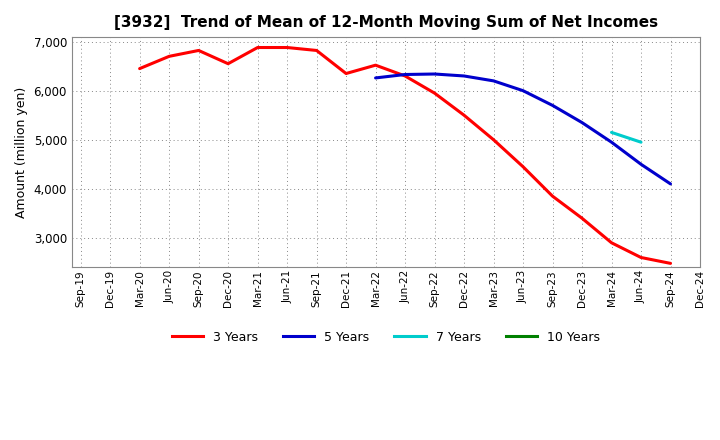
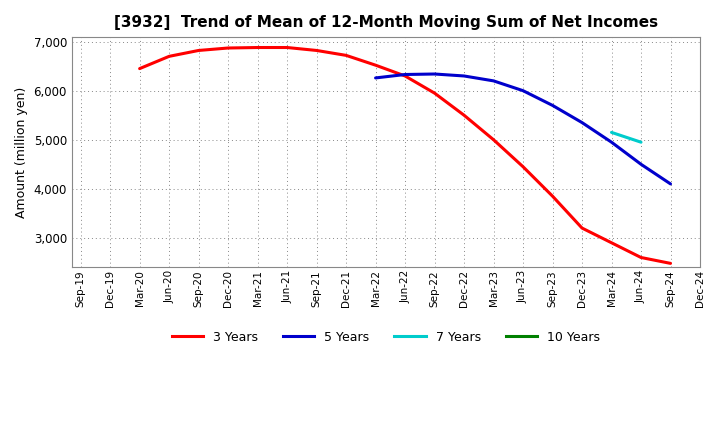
3 Years/Dec-20: 6,550 -> 6,870
3 Years/Dec-21: 6,350 -> 6,720
3 Years/Dec-23: 3,400 -> 3,200
